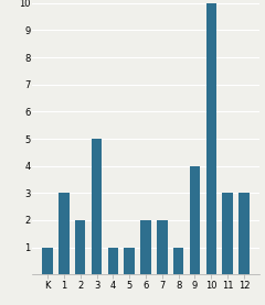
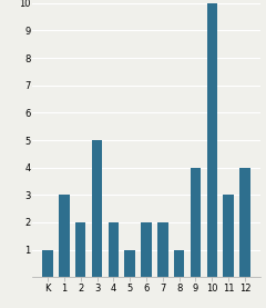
4: 1 -> 2
12: 3 -> 4
